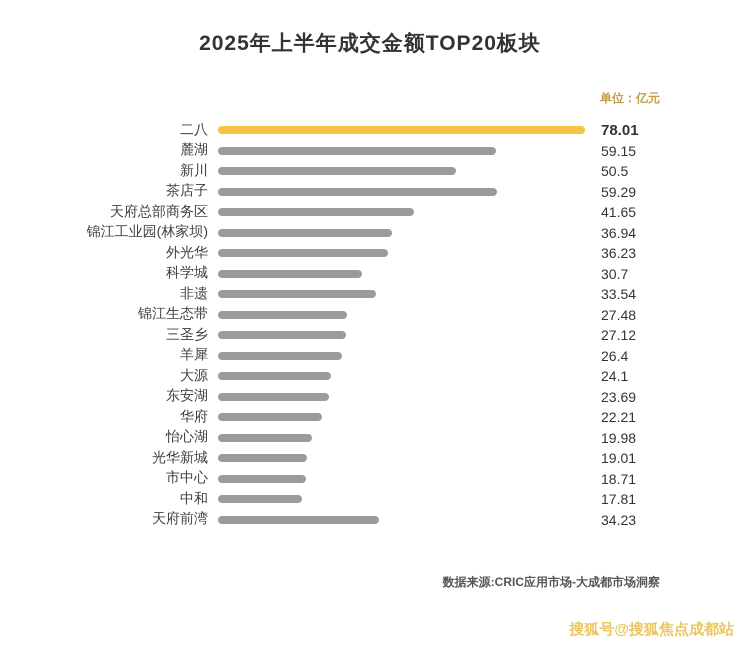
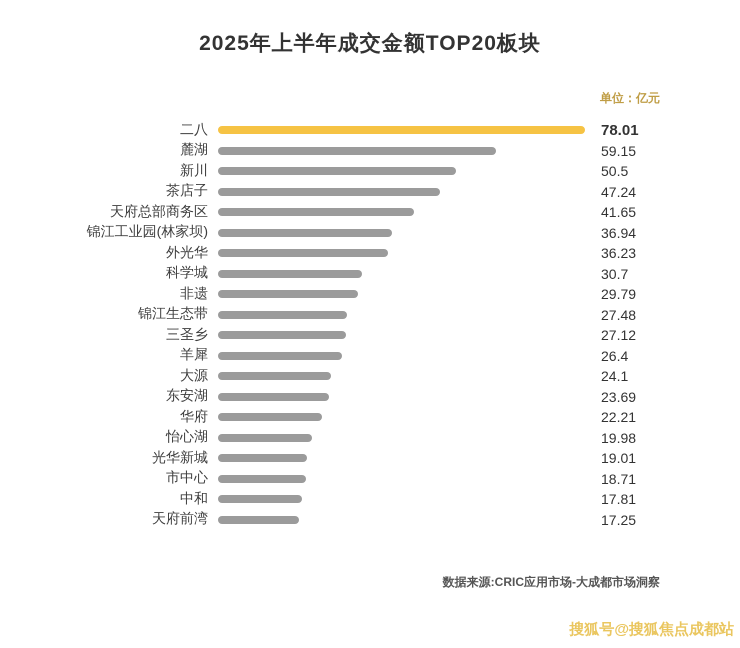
茶店子: 59.29 -> 47.24
非遗: 33.54 -> 29.79
天府前湾: 34.23 -> 17.25
